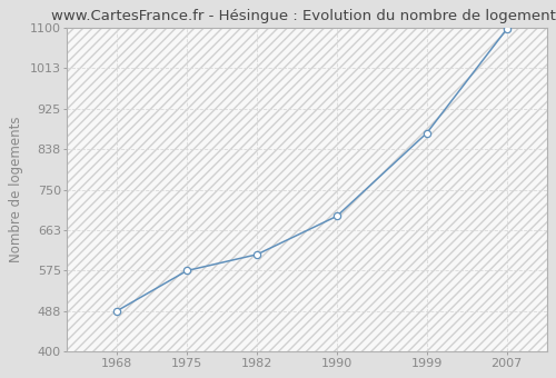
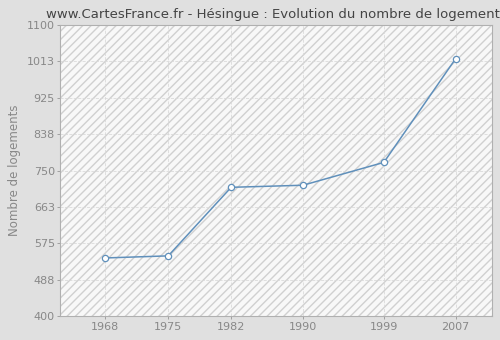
1968: 488 -> 540
1975: 575 -> 545
1982: 610 -> 710
1990: 693 -> 715
1999: 873 -> 770
2007: 1098 -> 1020
